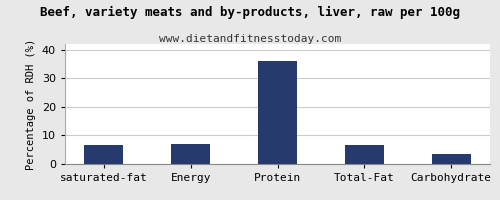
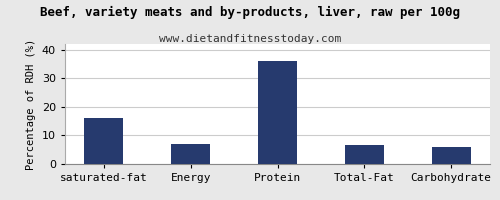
saturated-fat: 6.5 -> 16.0
Carbohydrate: 3.5 -> 6.0
